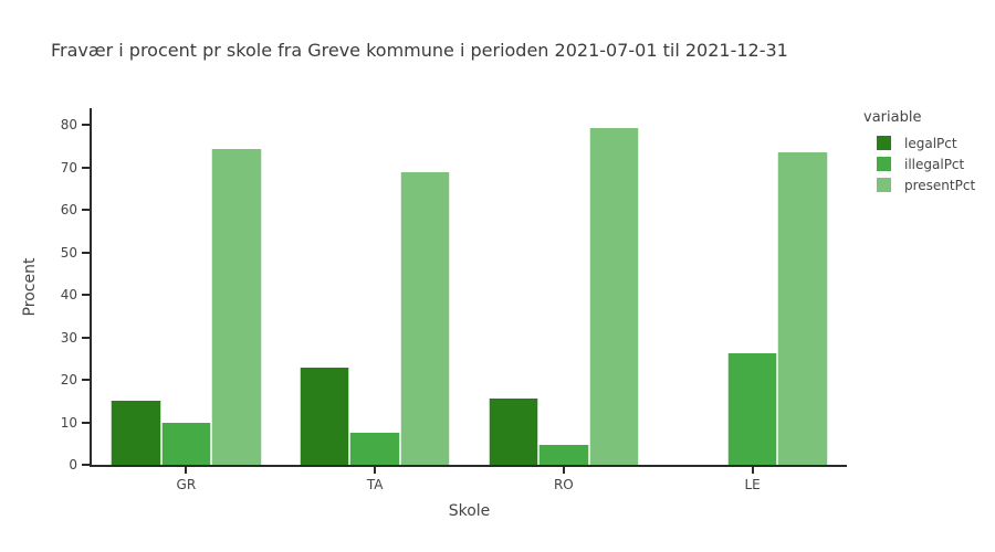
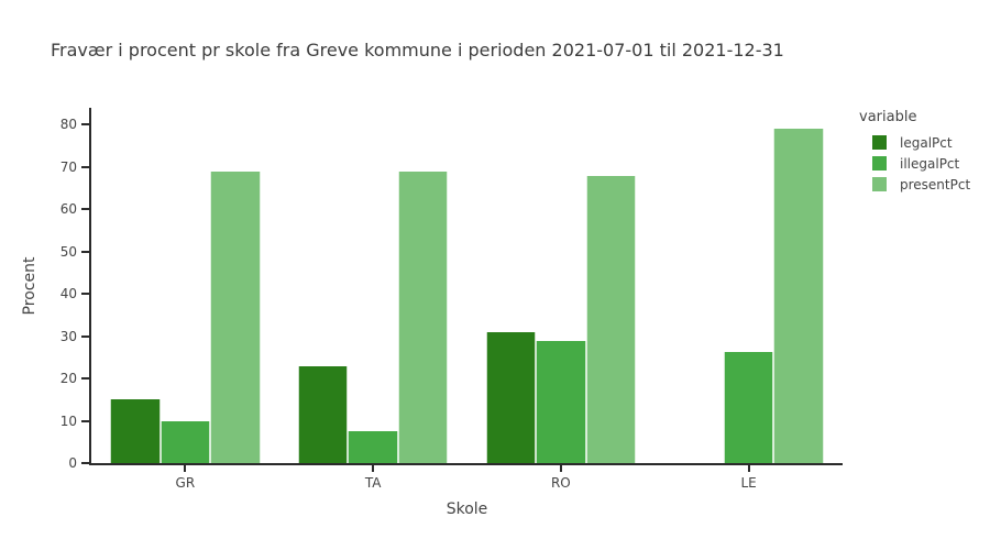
presentPct/GR: 74 -> 69
legalPct/RO: 16 -> 31
illegalPct/RO: 5 -> 29
presentPct/RO: 79 -> 68
presentPct/LE: 74 -> 79
